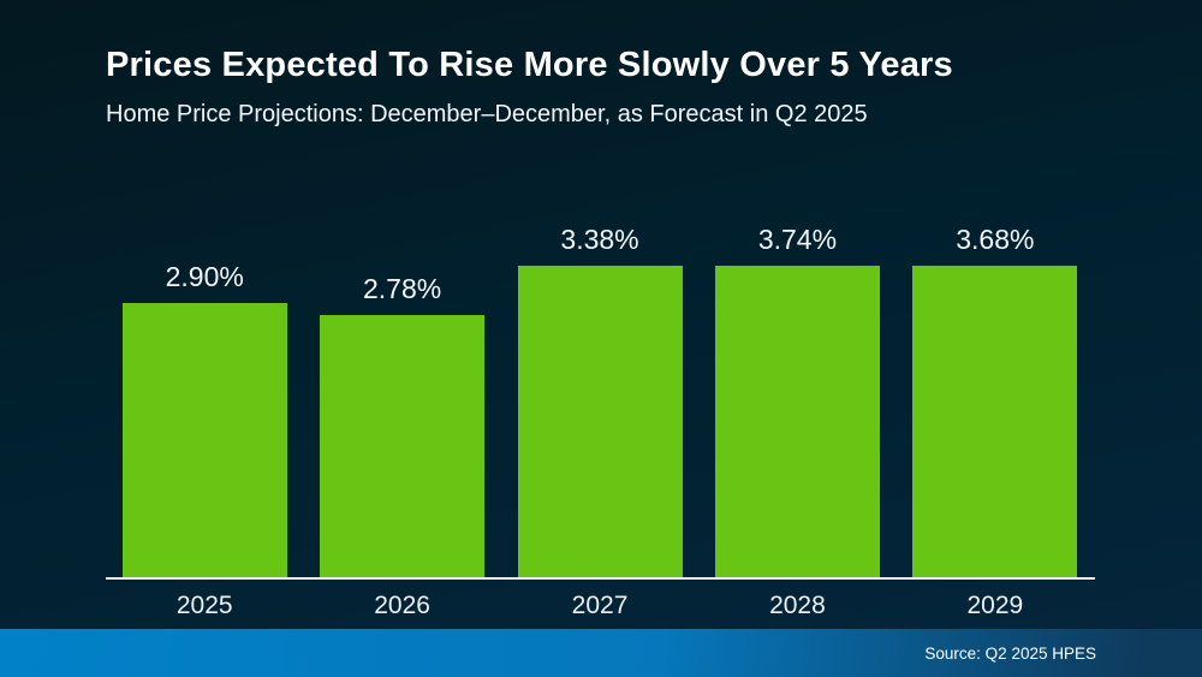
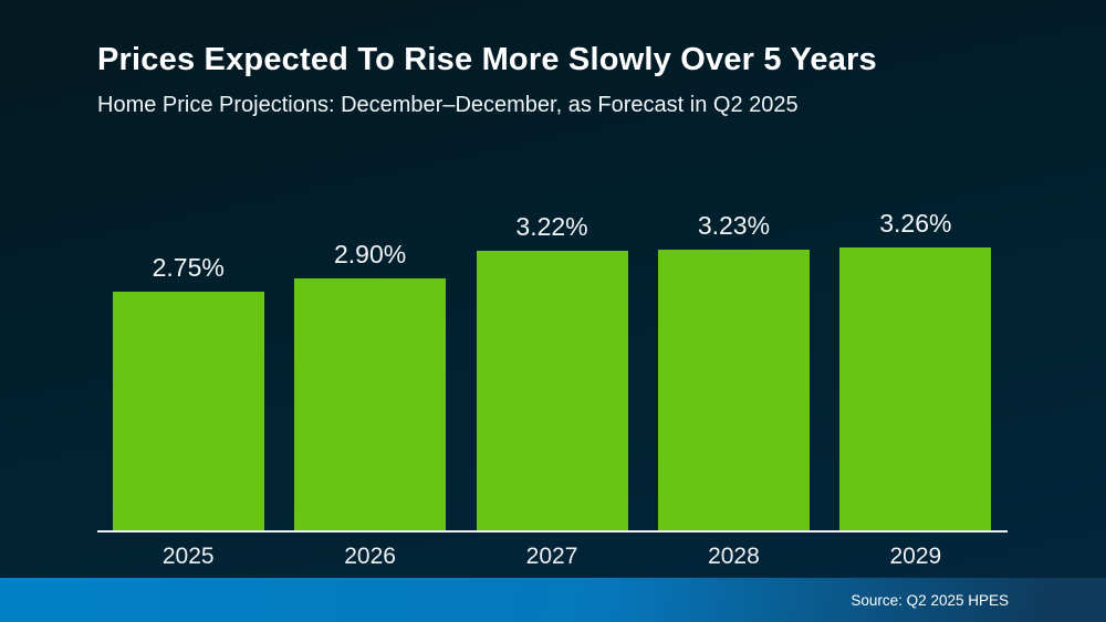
2025: 2.90% -> 2.75%
2026: 2.78% -> 2.90%
2027: 3.38% -> 3.22%
2028: 3.74% -> 3.23%
2029: 3.68% -> 3.26%
